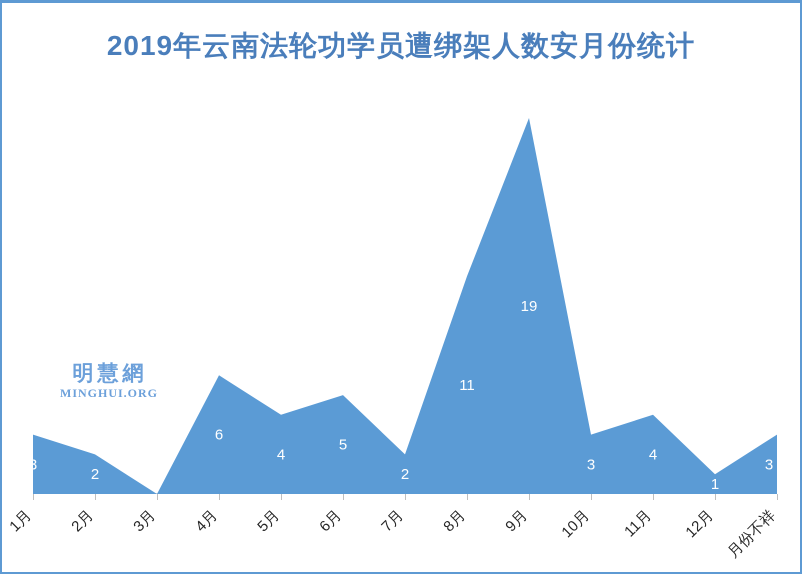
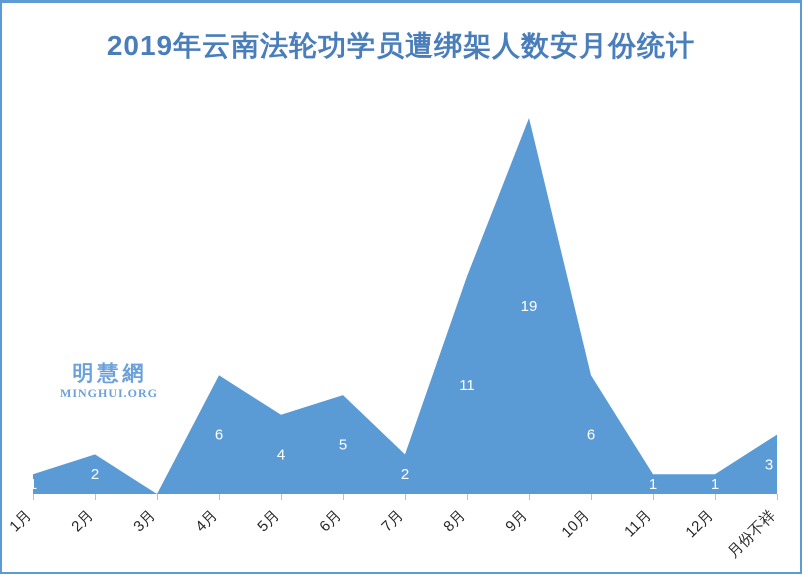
1月: 3 -> 1
10月: 3 -> 6
11月: 4 -> 1
